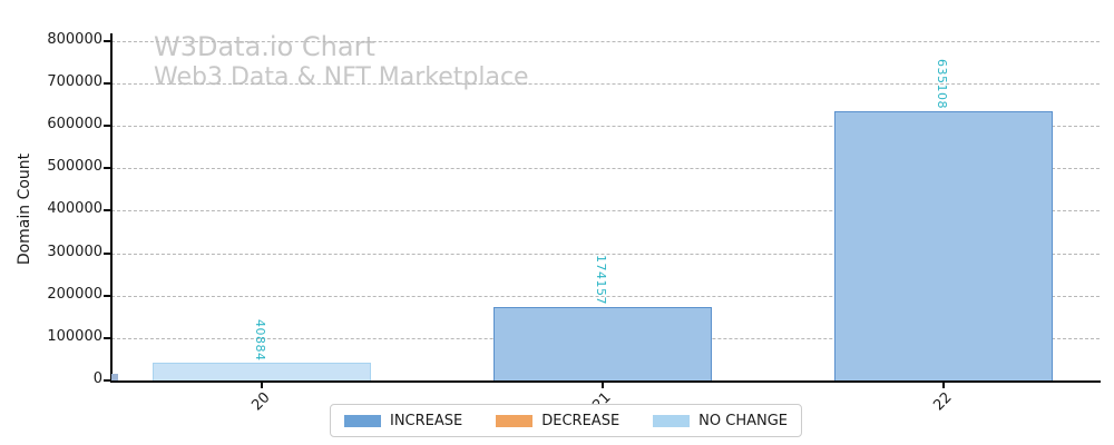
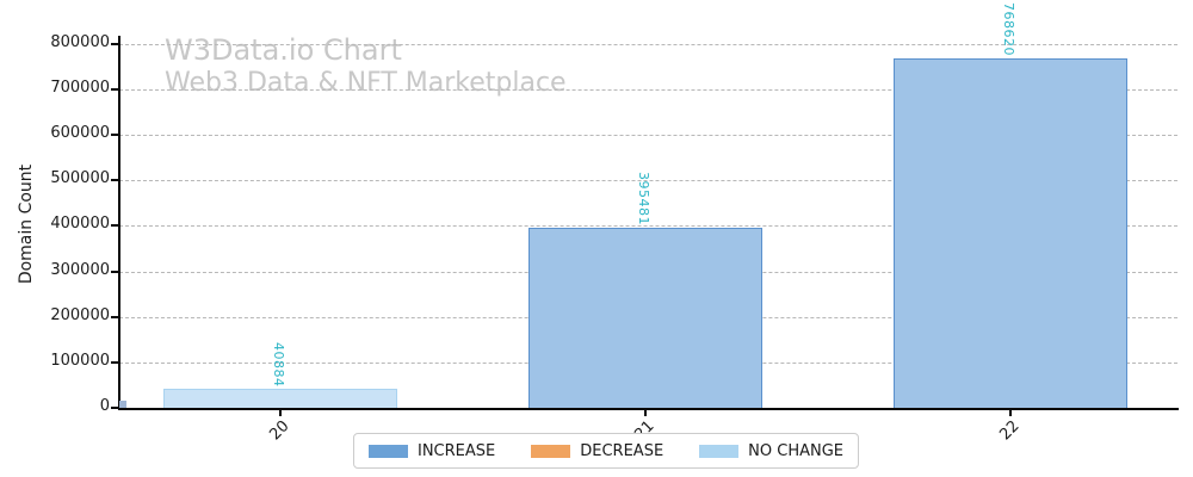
21: 174157 -> 395481
22: 635108 -> 768620
